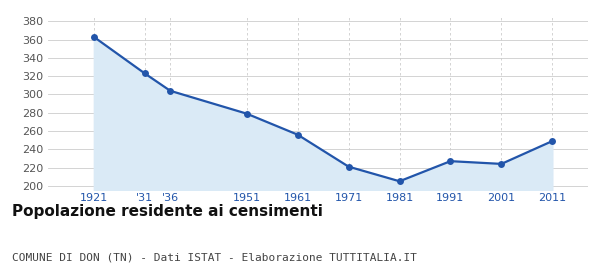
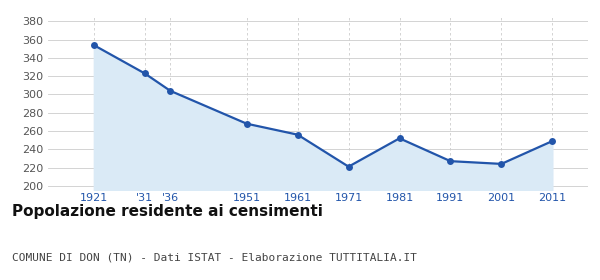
1921: 363 -> 354
1951: 279 -> 268
1981: 205 -> 252
